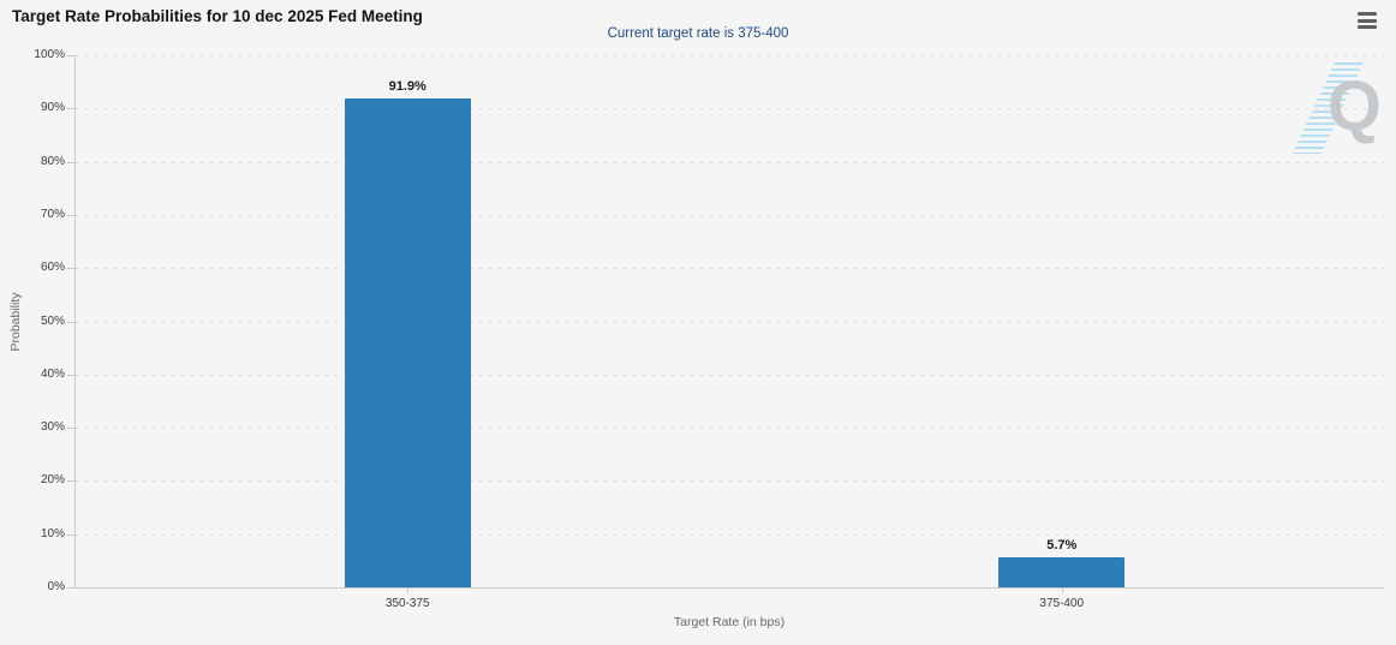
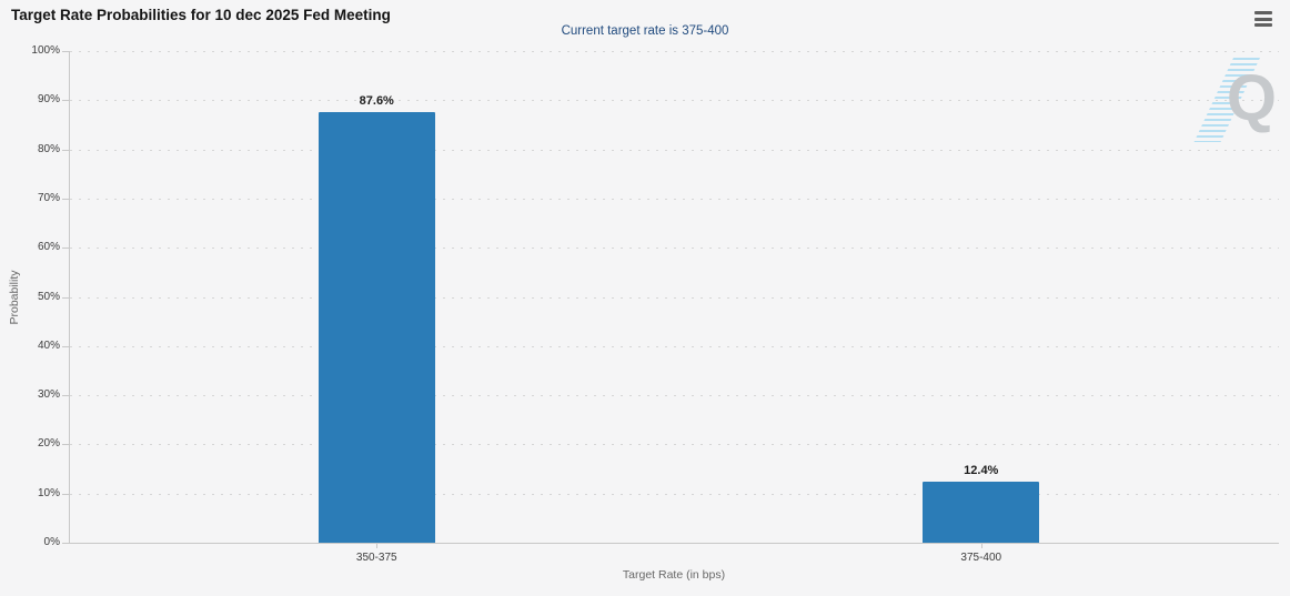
350-375: 91.9% -> 87.6%
375-400: 5.7% -> 12.4%
